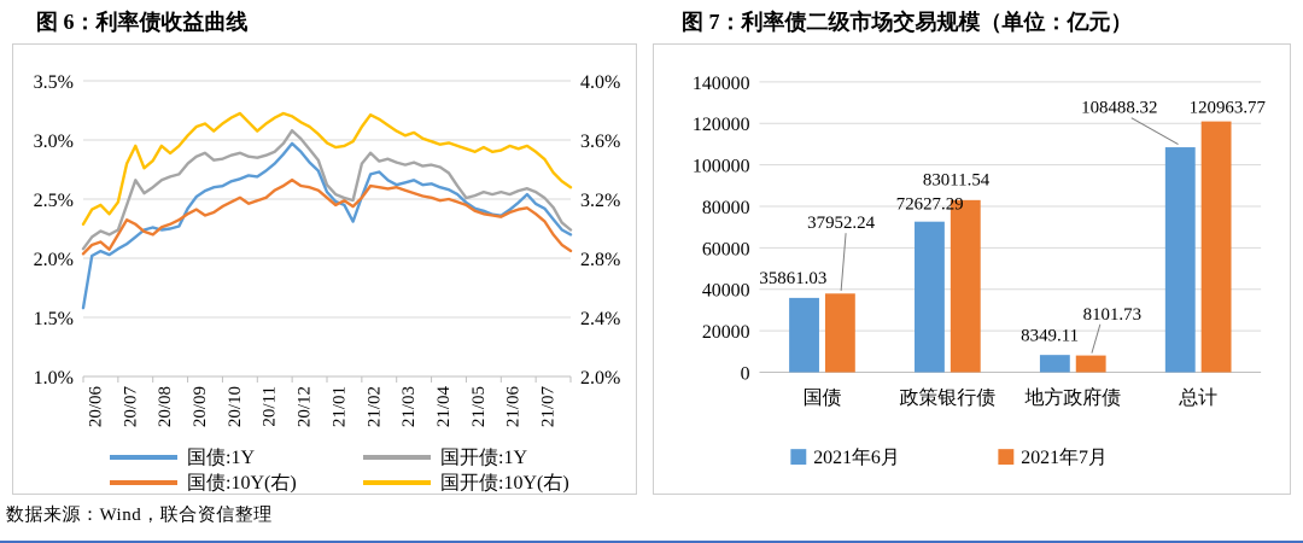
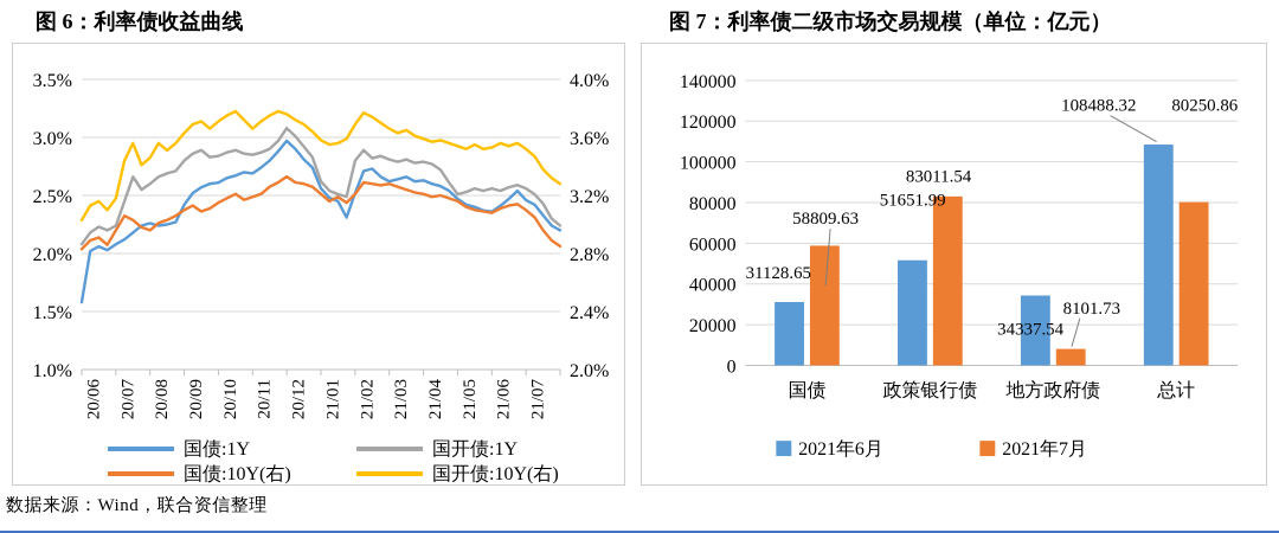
图 7：利率债二级市场交易规模（单位：亿元）/2021年6月/国债: 35861.03 -> 31128.65
图 7：利率债二级市场交易规模（单位：亿元）/2021年7月/国债: 37952.24 -> 58809.63
图 7：利率债二级市场交易规模（单位：亿元）/2021年6月/政策银行债: 72627.29 -> 51651.99
图 7：利率债二级市场交易规模（单位：亿元）/2021年6月/地方政府债: 8349.11 -> 34337.54
图 7：利率债二级市场交易规模（单位：亿元）/2021年7月/总计: 120963.77 -> 80250.86
